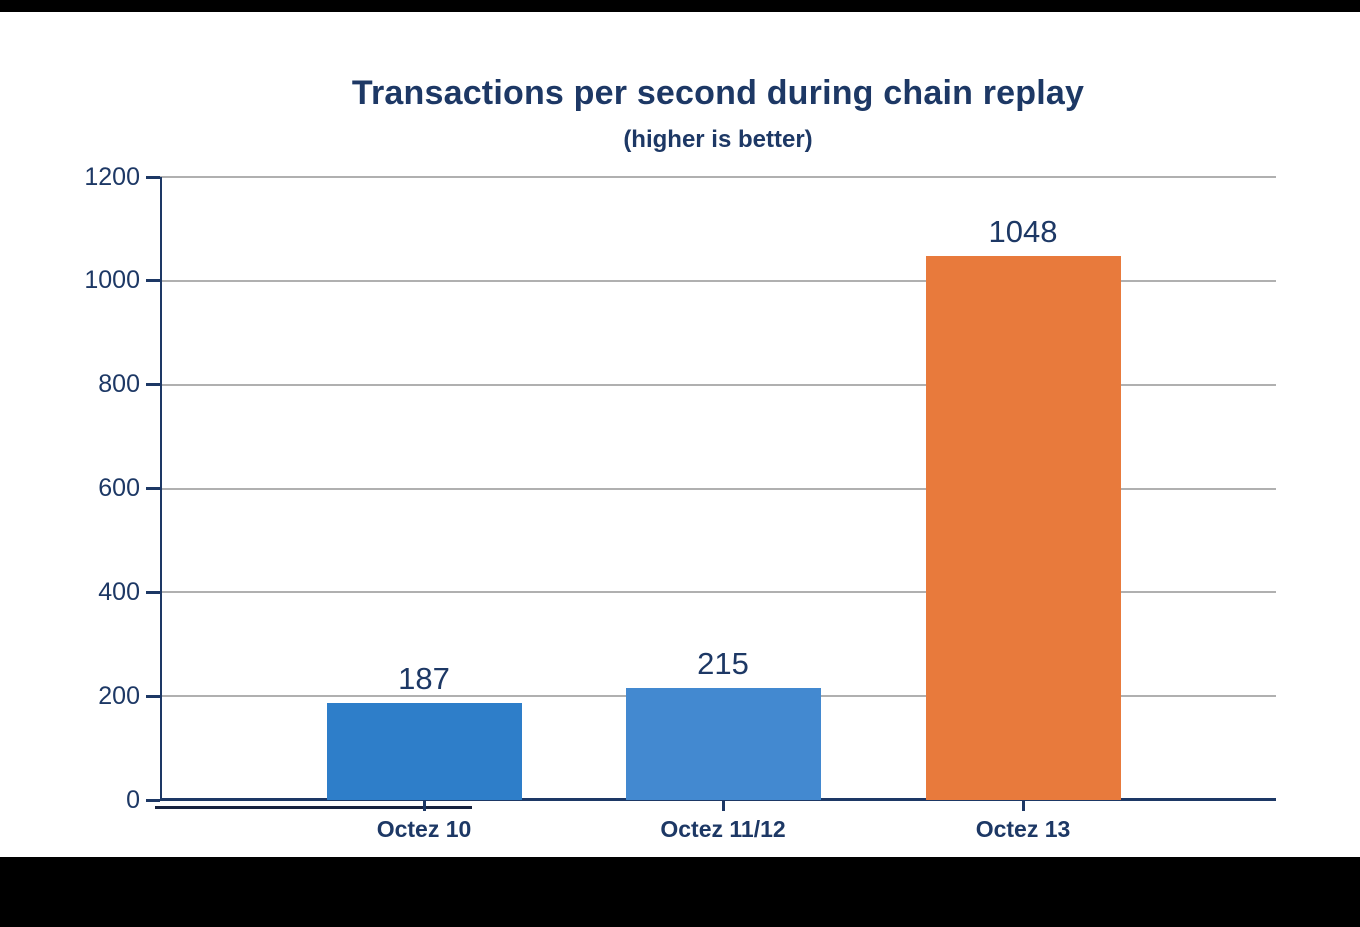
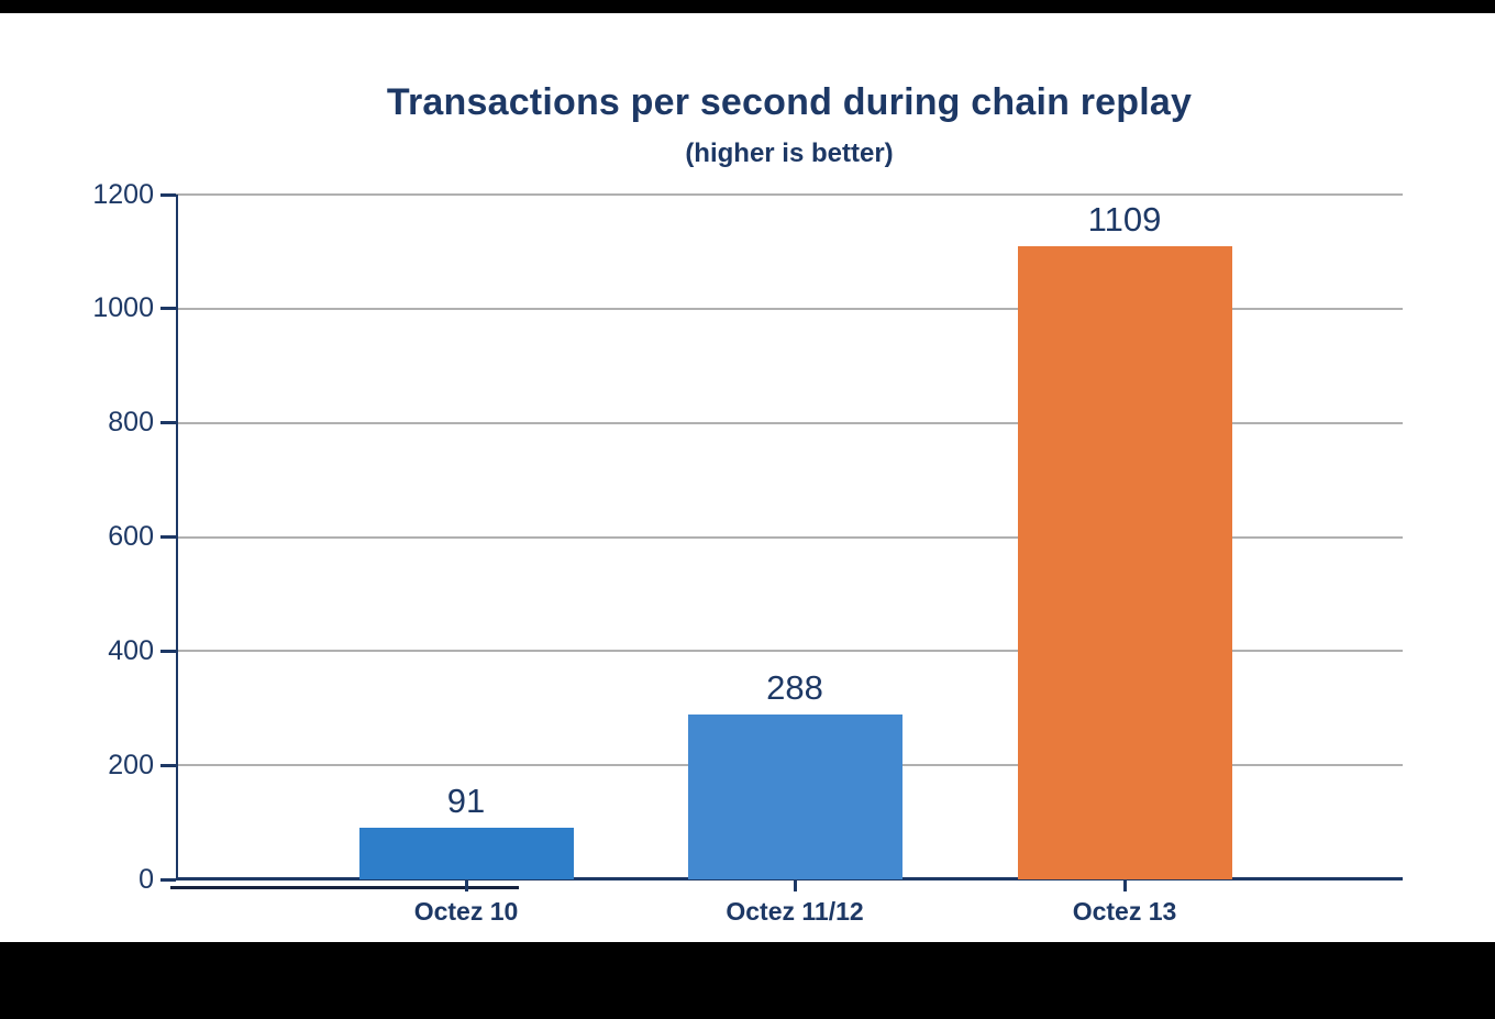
Octez 10: 187 -> 91
Octez 11/12: 215 -> 288
Octez 13: 1048 -> 1109
